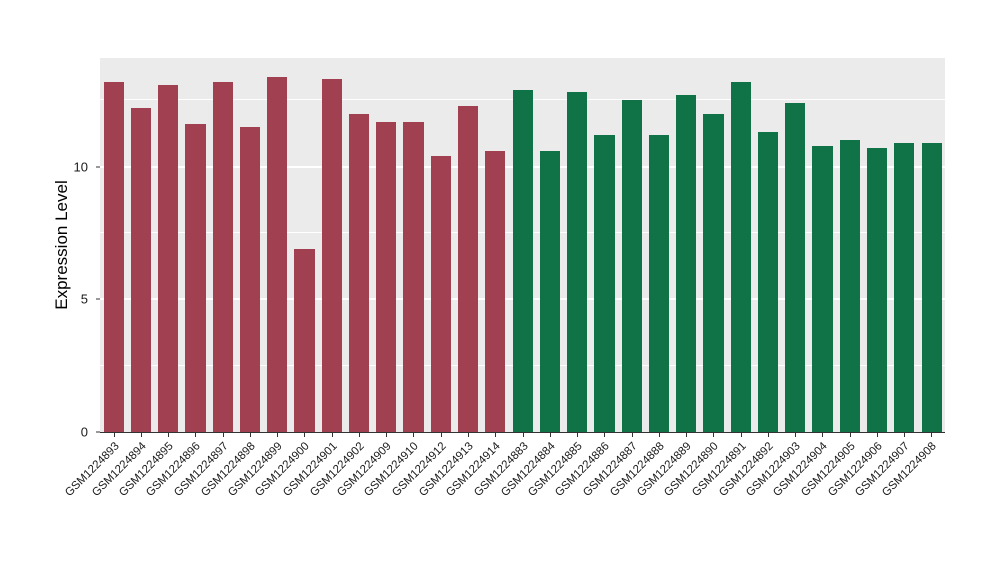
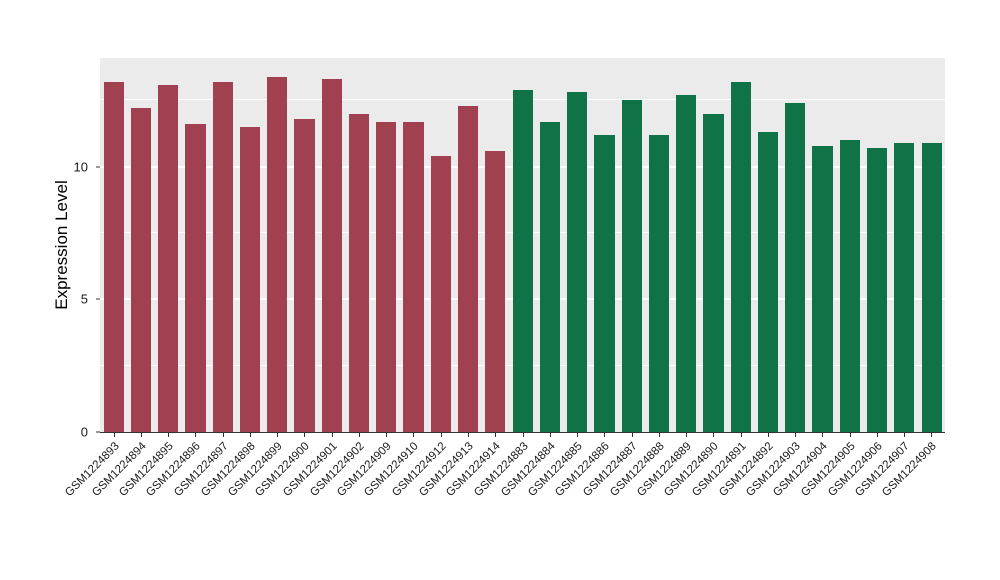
GSM1224900: 6.9 -> 11.8
GSM1224884: 10.6 -> 11.7
